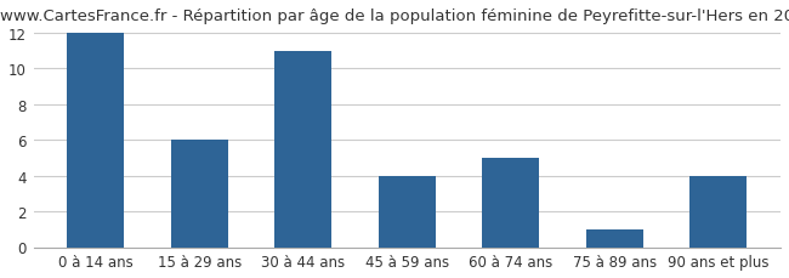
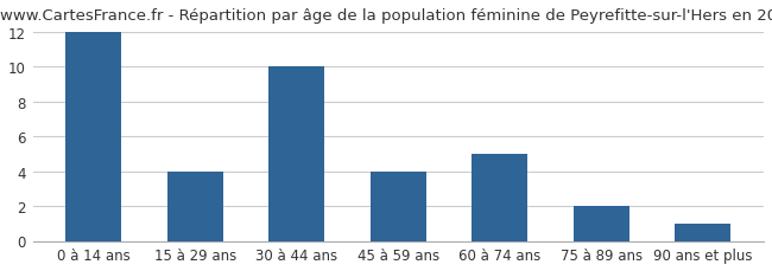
15 à 29 ans: 6 -> 4
30 à 44 ans: 11 -> 10
75 à 89 ans: 1 -> 2
90 ans et plus: 4 -> 1
